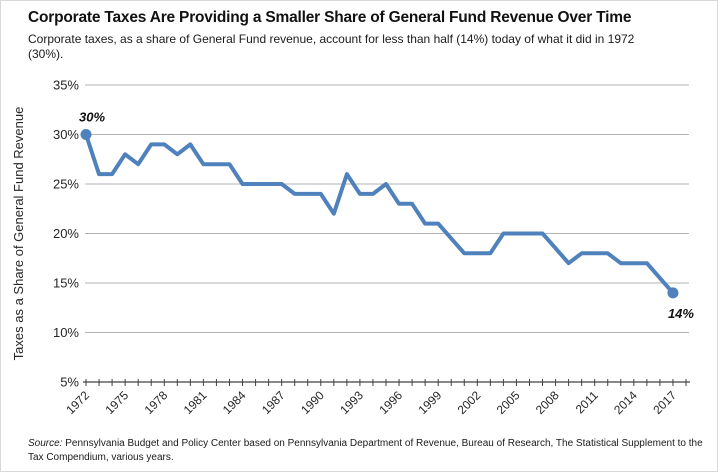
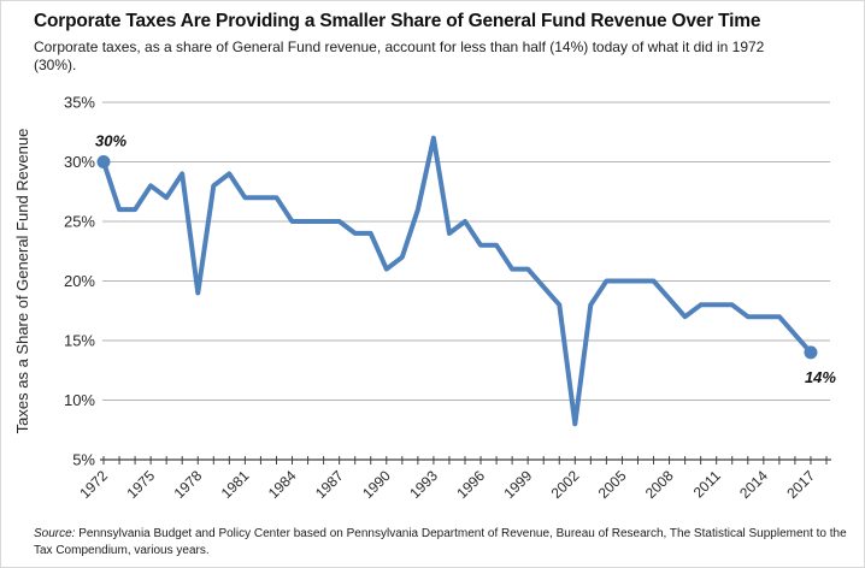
1978: 29% -> 19%
1990: 24% -> 21%
1993: 24% -> 32%
2002: 18% -> 8%
